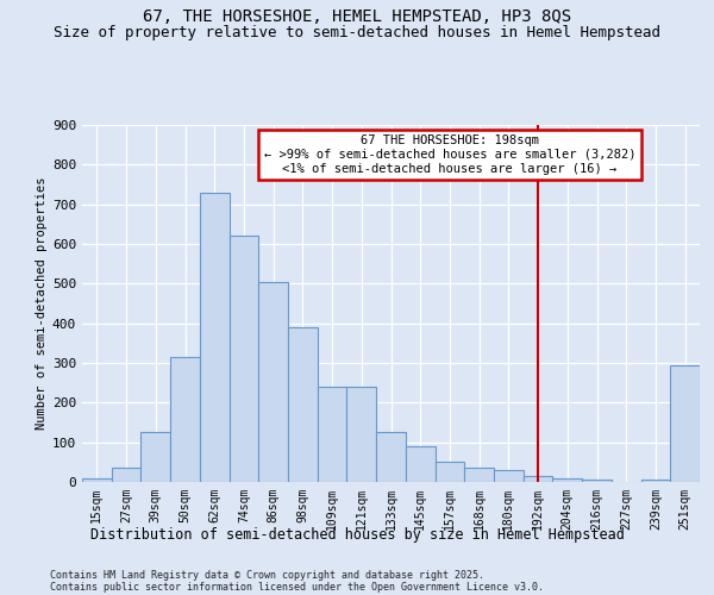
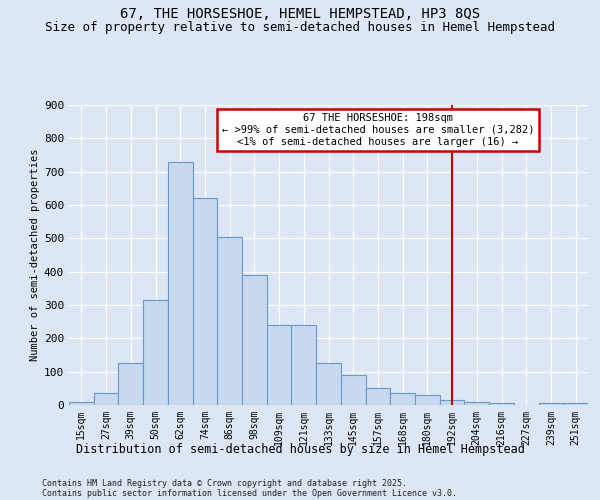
251sqm: 295 -> 5
